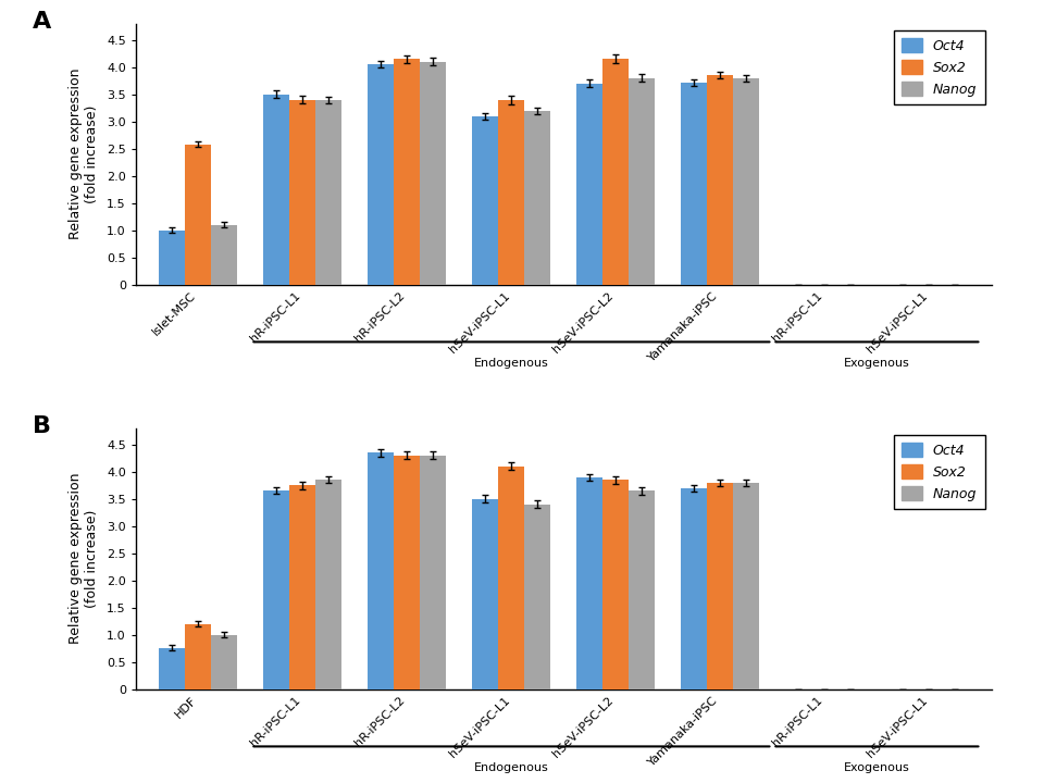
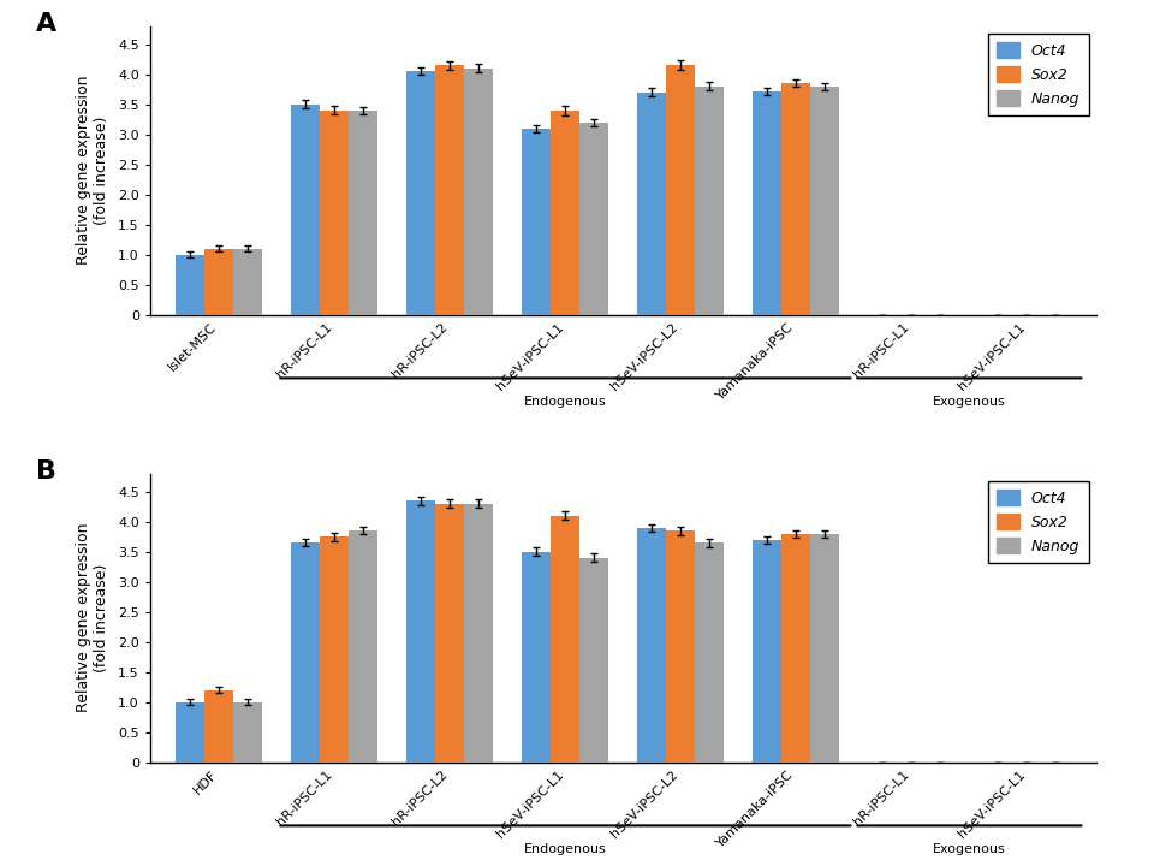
Sox2/Islet-MSC: 2.58 -> 1.10
Oct4/HDF: 0.76 -> 1.00
